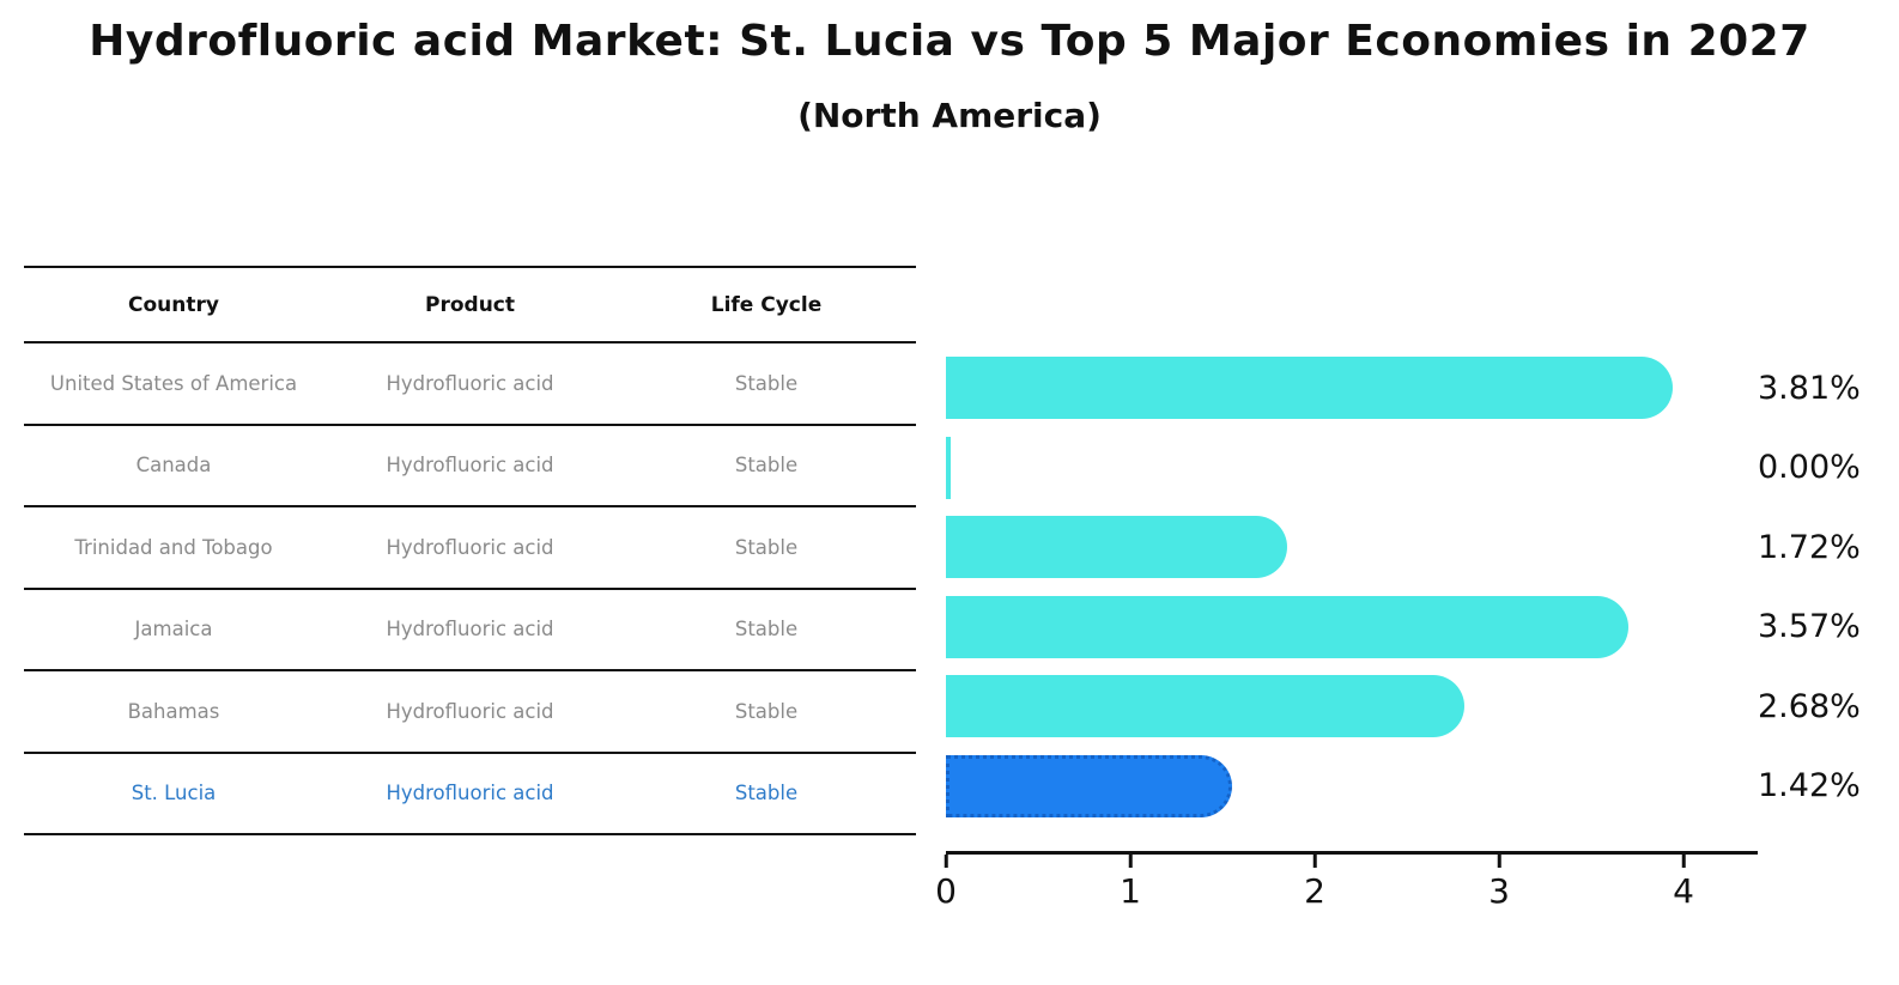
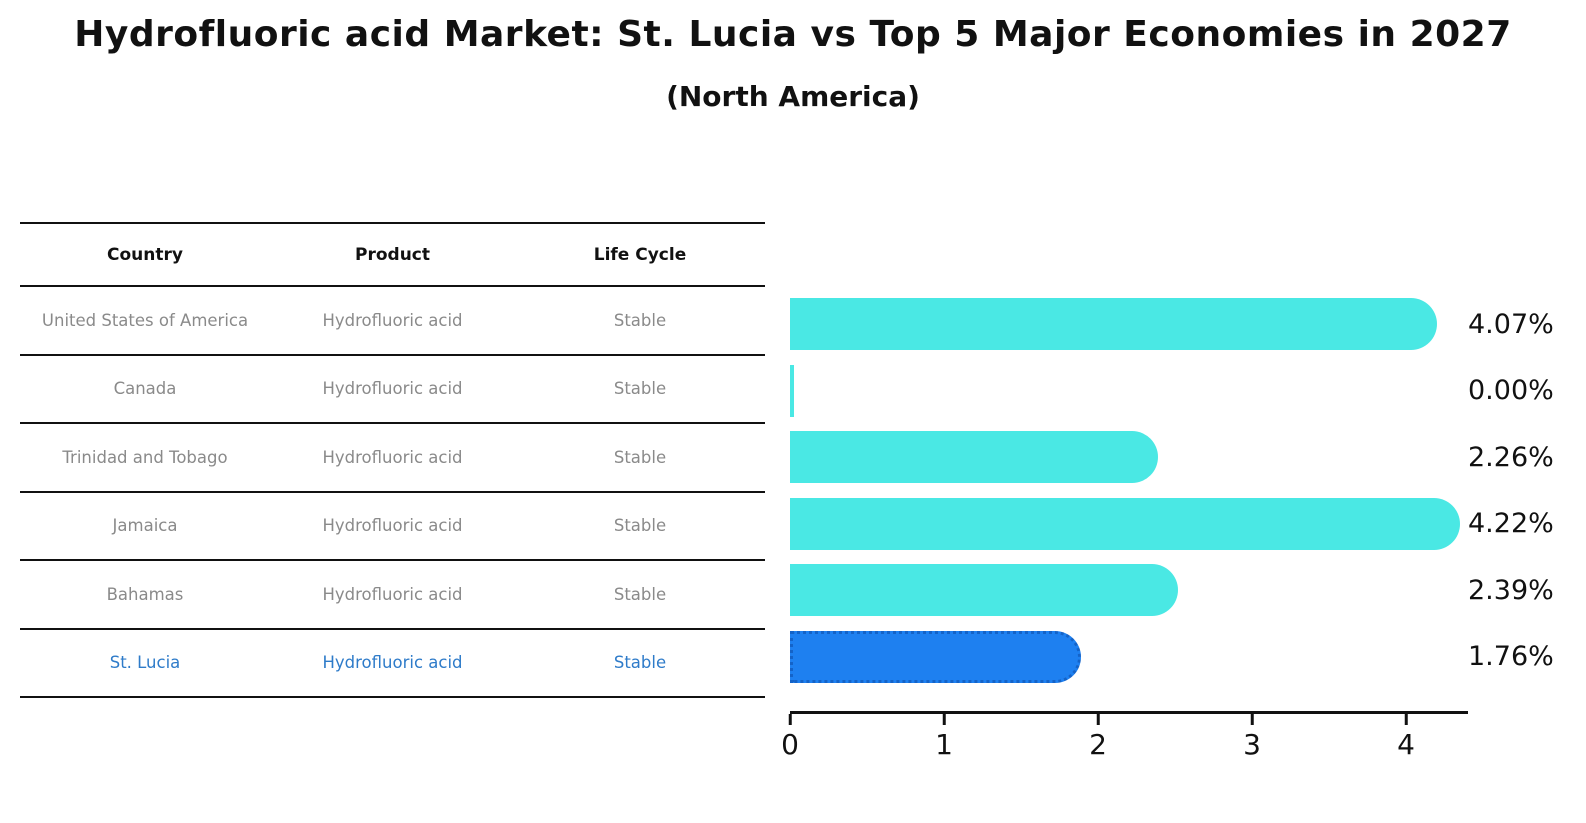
United States of America: 3.81% -> 4.07%
Trinidad and Tobago: 1.72% -> 2.26%
Jamaica: 3.57% -> 4.22%
Bahamas: 2.68% -> 2.39%
St. Lucia: 1.42% -> 1.76%
